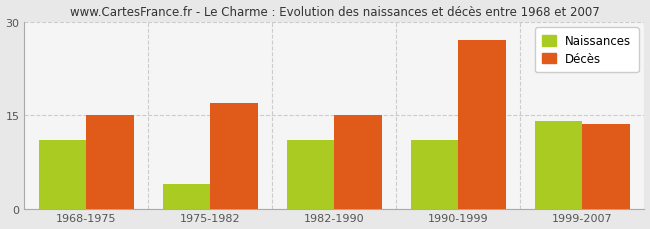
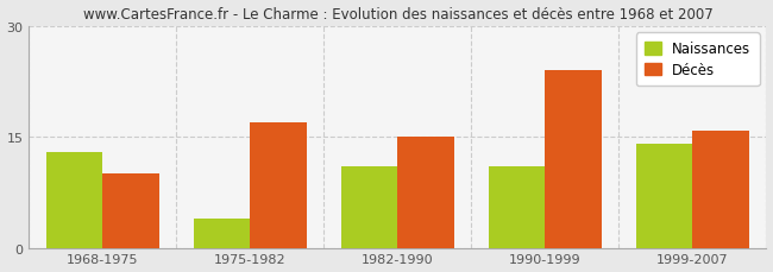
Naissances/1968-1975: 11 -> 13
Décès/1968-1975: 15.0 -> 10.0
Décès/1990-1999: 27.0 -> 24.0
Décès/1999-2007: 13.5 -> 15.8
